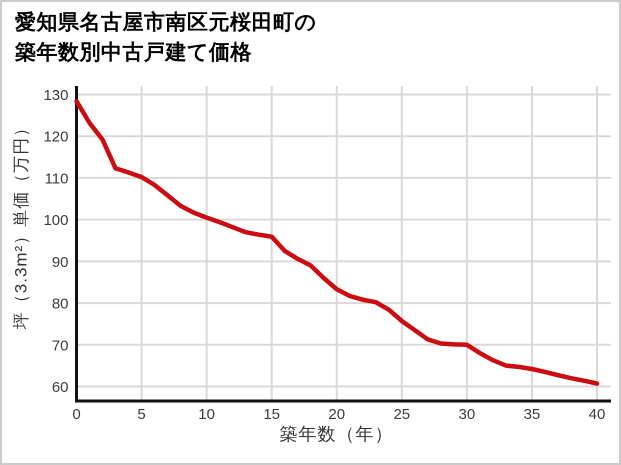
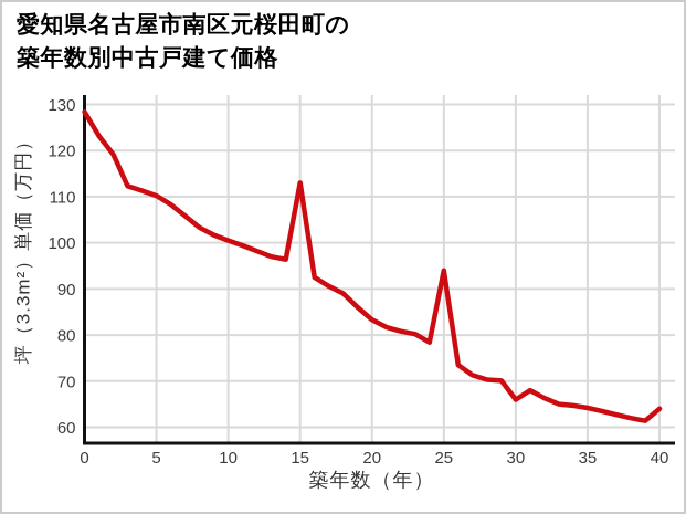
15: 96 -> 113
25: 76 -> 94
30: 70 -> 66
40: 61 -> 64
